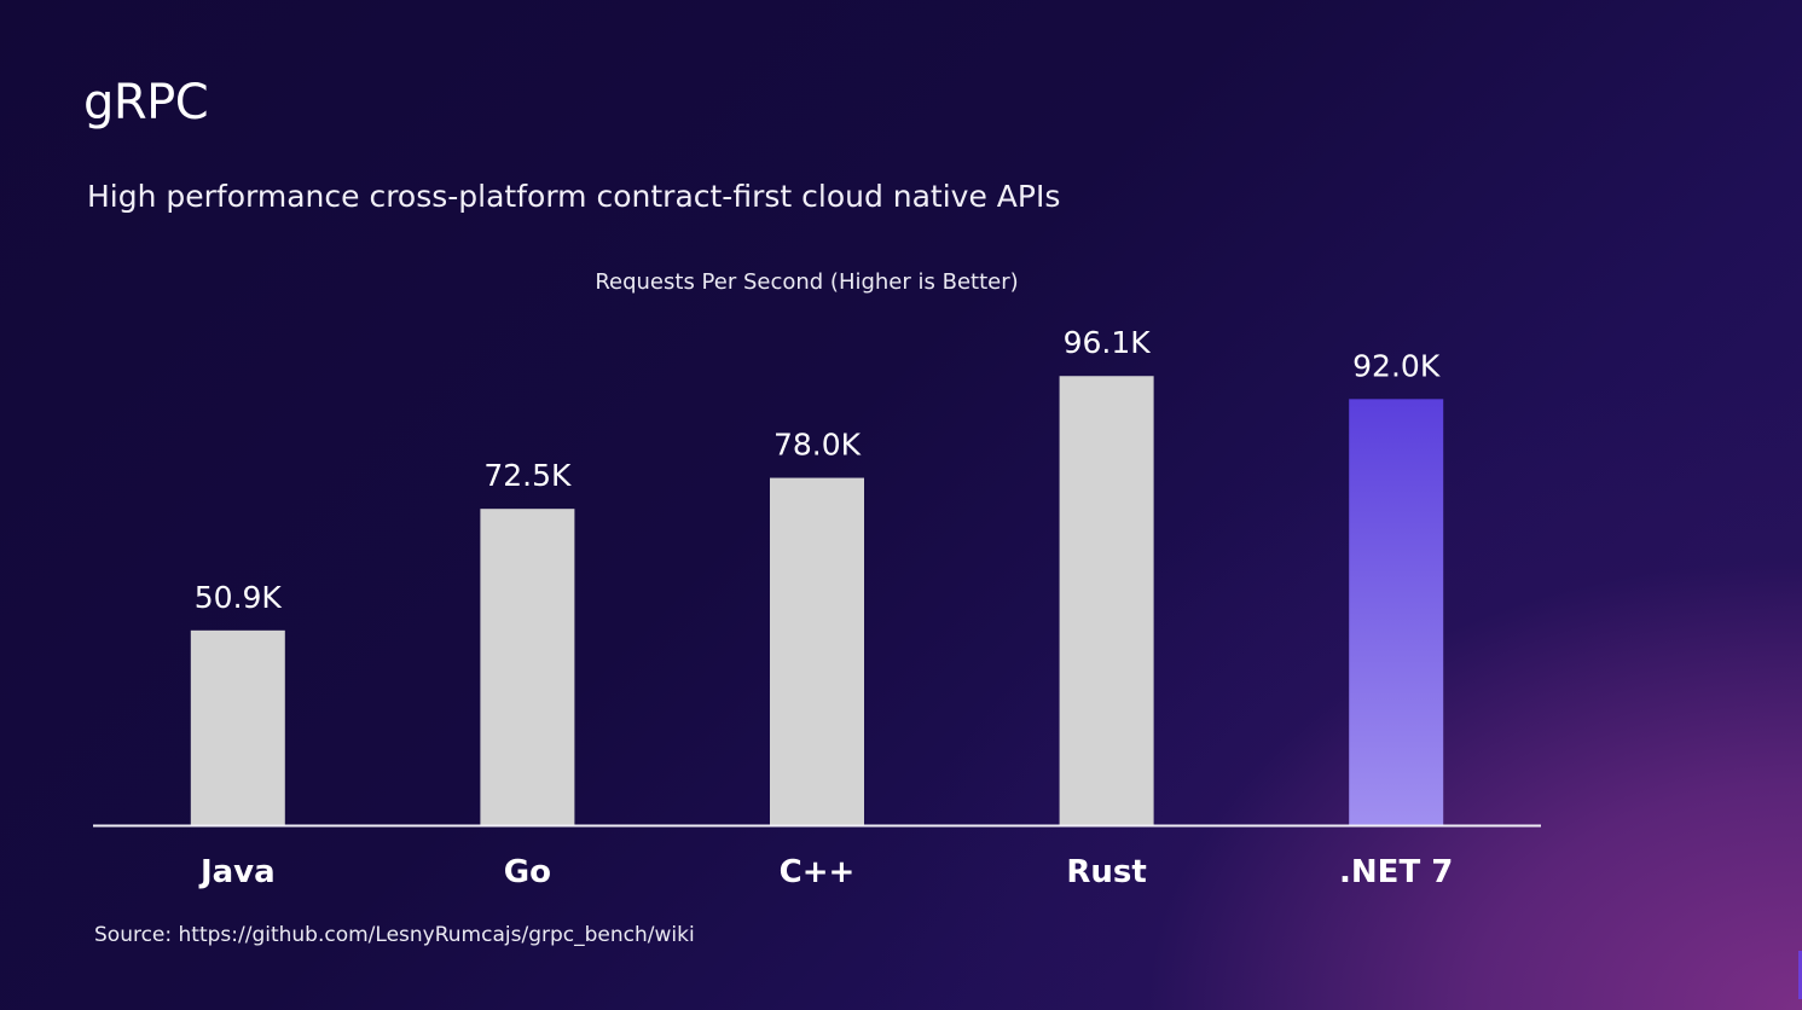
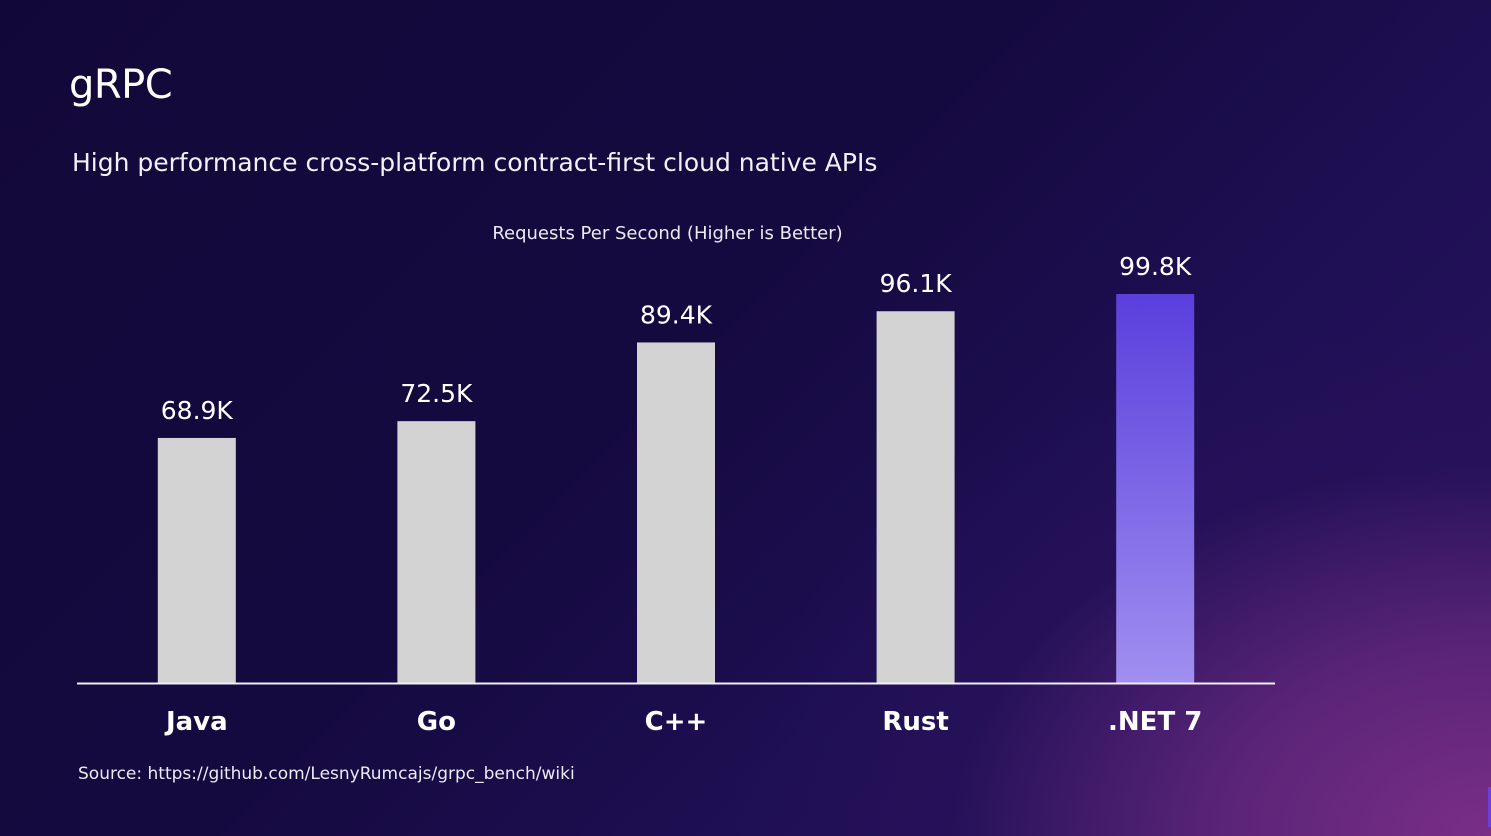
Java: 50.9K -> 68.9K
C++: 78.0K -> 89.4K
.NET 7: 92.0K -> 99.8K
